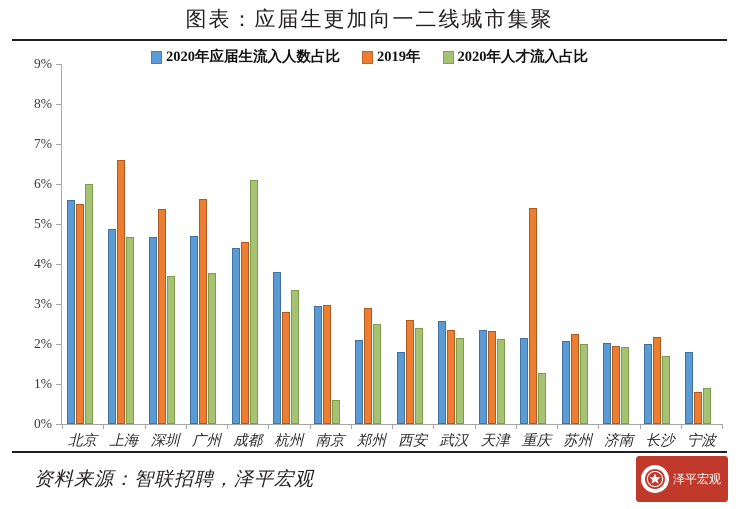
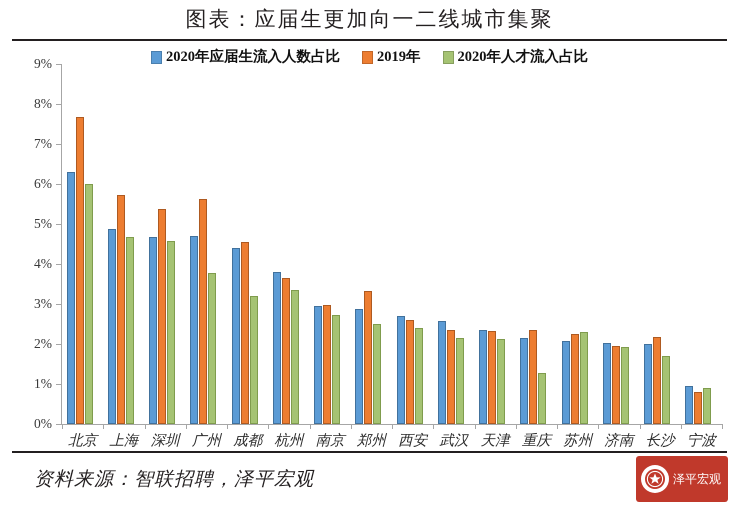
2020年应届生流入人数占比/北京: 5.6% -> 6.3%
2019年/北京: 5.5% -> 7.7%
2019年/上海: 6.6% -> 5.7%
2020年人才流入占比/深圳: 3.7% -> 4.6%
2020年人才流入占比/成都: 6.1% -> 3.2%
2019年/杭州: 2.8% -> 3.6%
2020年人才流入占比/南京: 0.6% -> 2.7%
2020年应届生流入人数占比/郑州: 2.1% -> 2.9%
2019年/郑州: 2.9% -> 3.3%
2020年应届生流入人数占比/西安: 1.8% -> 2.7%
2019年/重庆: 5.4% -> 2.4%
2020年人才流入占比/苏州: 2.0% -> 2.3%
2020年应届生流入人数占比/宁波: 1.8% -> 0.9%
